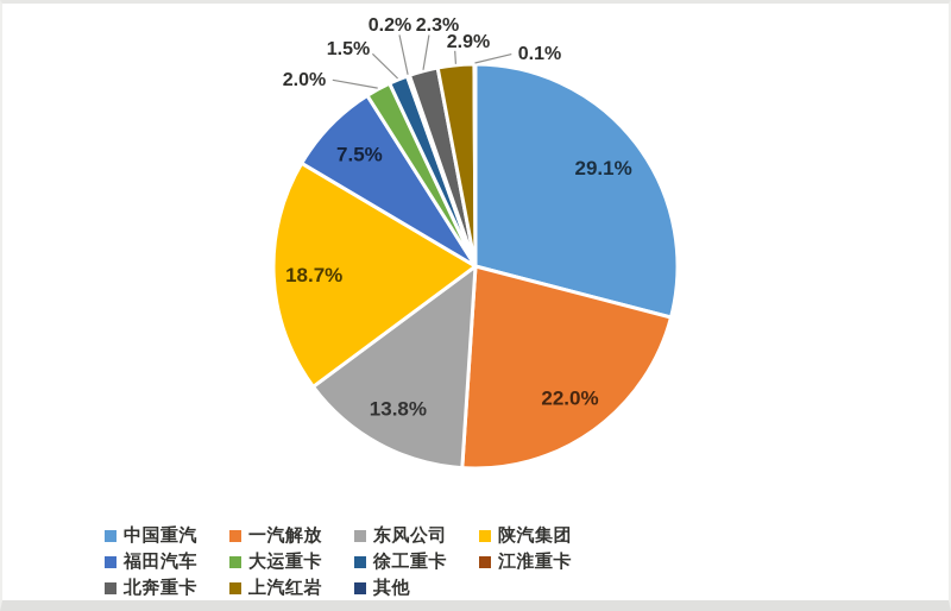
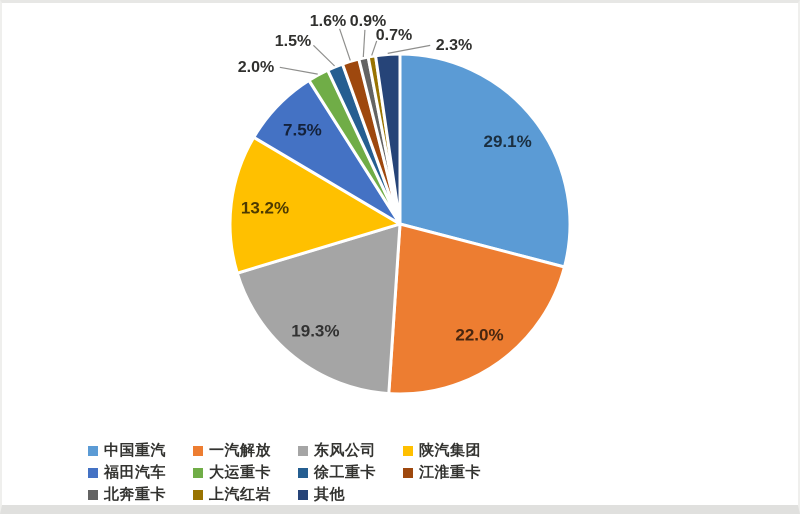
东风公司: 13.8% -> 19.3%
陕汽集团: 18.7% -> 13.2%
江淮重卡: 0.2% -> 1.6%
北奔重卡: 2.3% -> 0.9%
上汽红岩: 2.9% -> 0.7%
其他: 0.1% -> 2.3%
